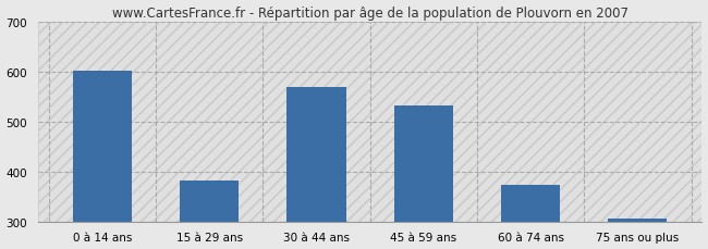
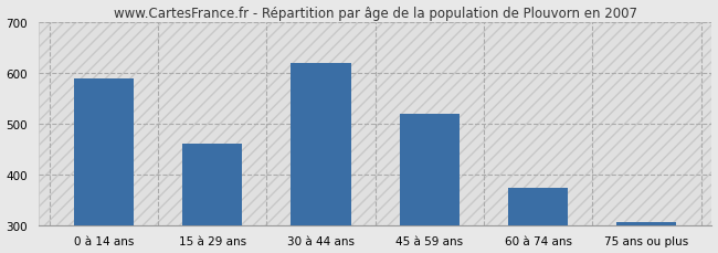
0 à 14 ans: 603 -> 590
15 à 29 ans: 383 -> 460
30 à 44 ans: 570 -> 620
45 à 59 ans: 532 -> 520
